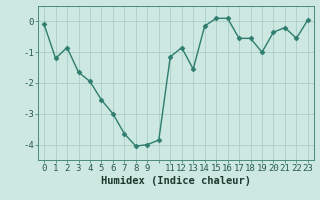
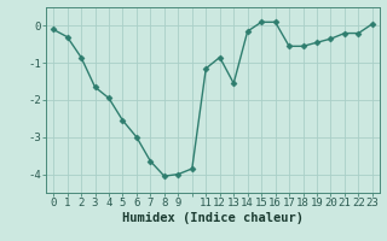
1: -1.20 -> -0.30
19: -1.00 -> -0.45
22: -0.55 -> -0.20
